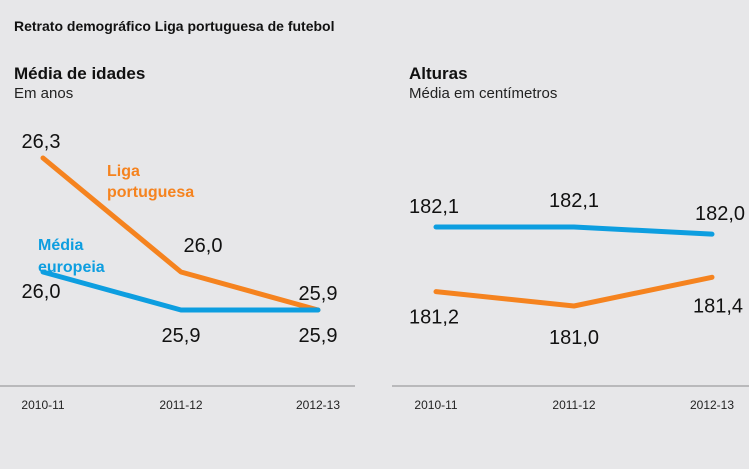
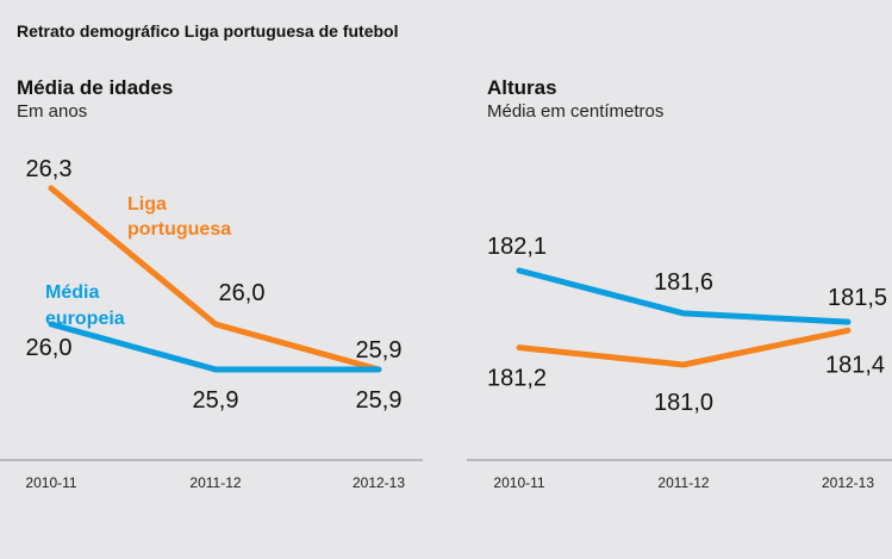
Alturas/Média europeia/2011-12: 182,1 -> 181,6
Alturas/Média europeia/2012-13: 182,0 -> 181,5
